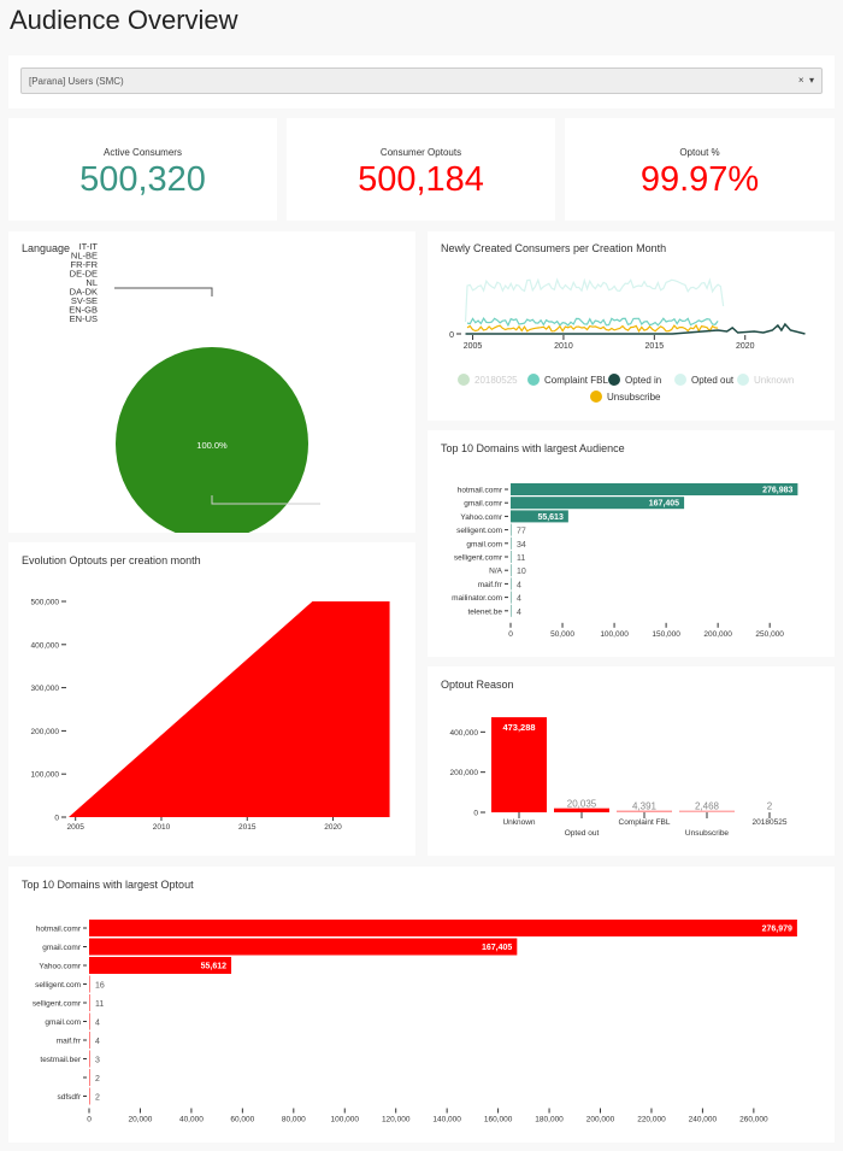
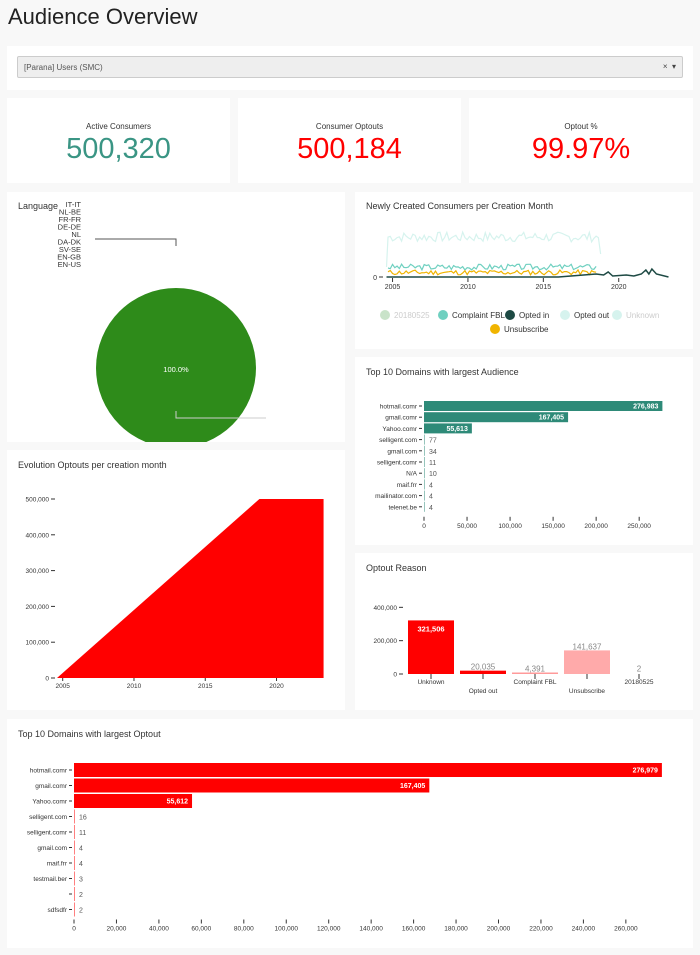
Optout Reason/Unknown: 473,288 -> 321,506
Optout Reason/Unsubscribe: 2,468 -> 141,637
